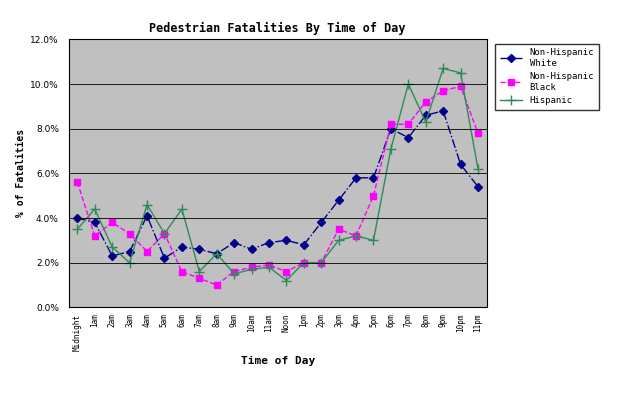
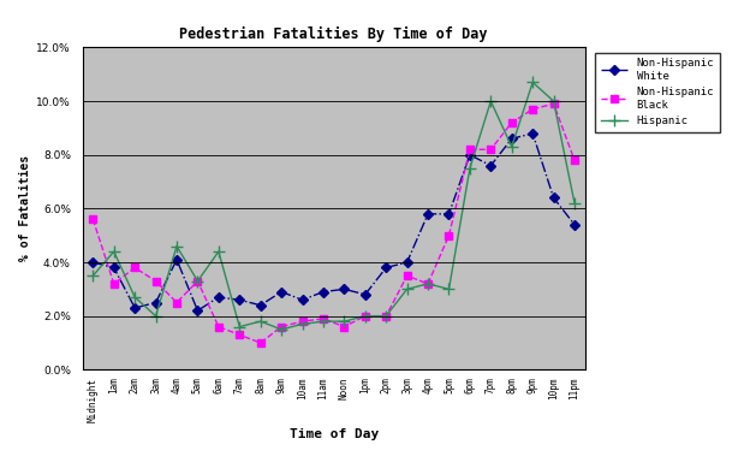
Hispanic/8am: 2.4% -> 1.8%
Hispanic/Noon: 1.2% -> 1.8%
Non-Hispanic White/3pm: 4.8% -> 4.0%
Hispanic/6pm: 7.1% -> 7.5%
Hispanic/10pm: 10.5% -> 10.0%
